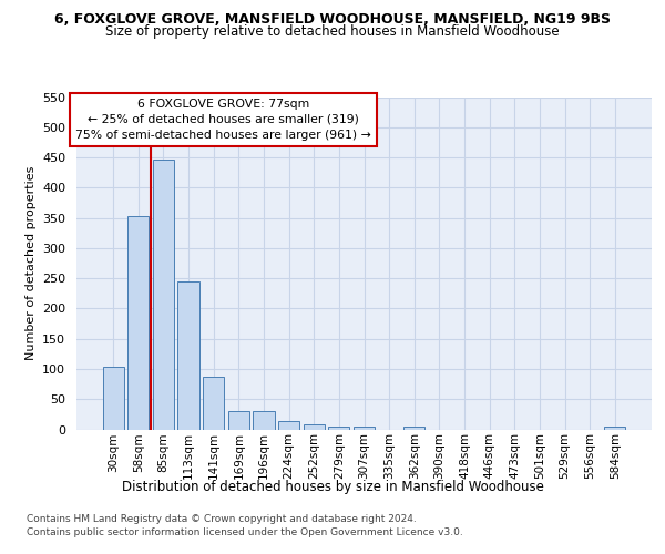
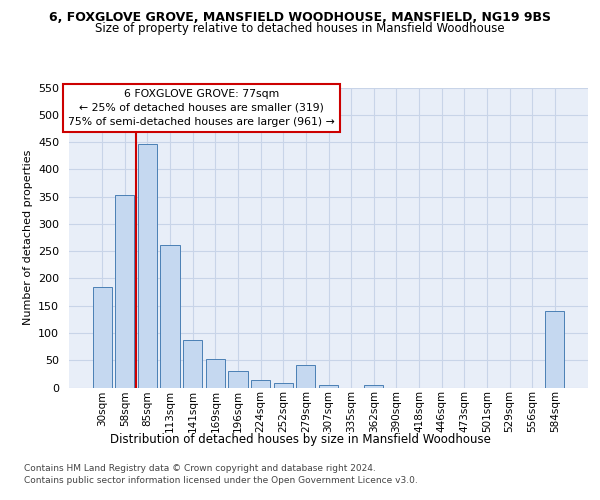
30sqm: 103 -> 184
113sqm: 244 -> 262
169sqm: 30 -> 52
279sqm: 5 -> 42
584sqm: 4 -> 140
